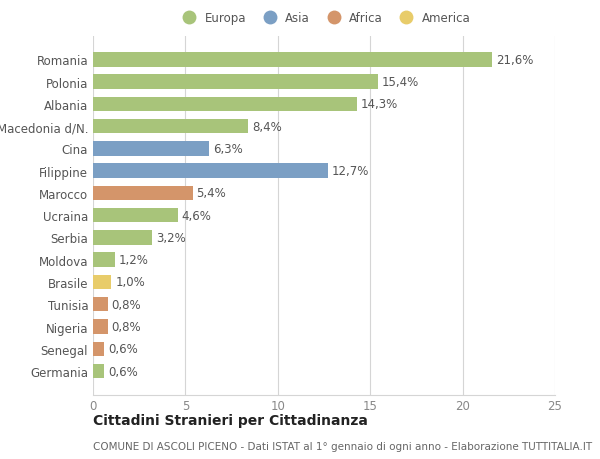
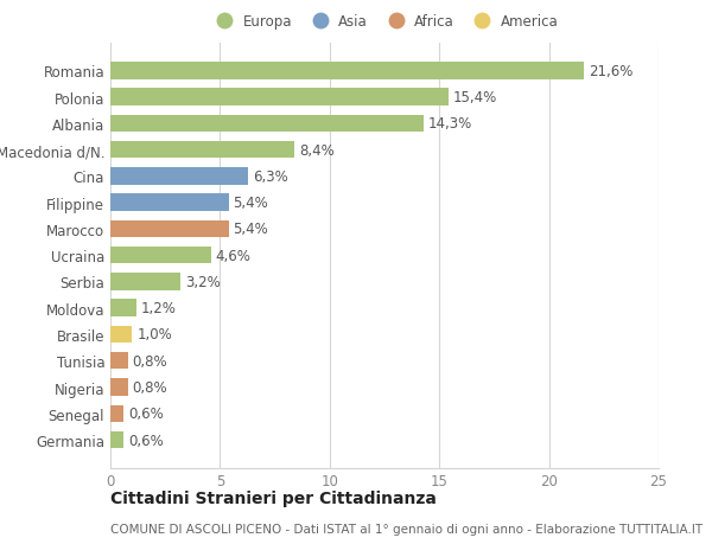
Filippine: 12,7% -> 5,4%
